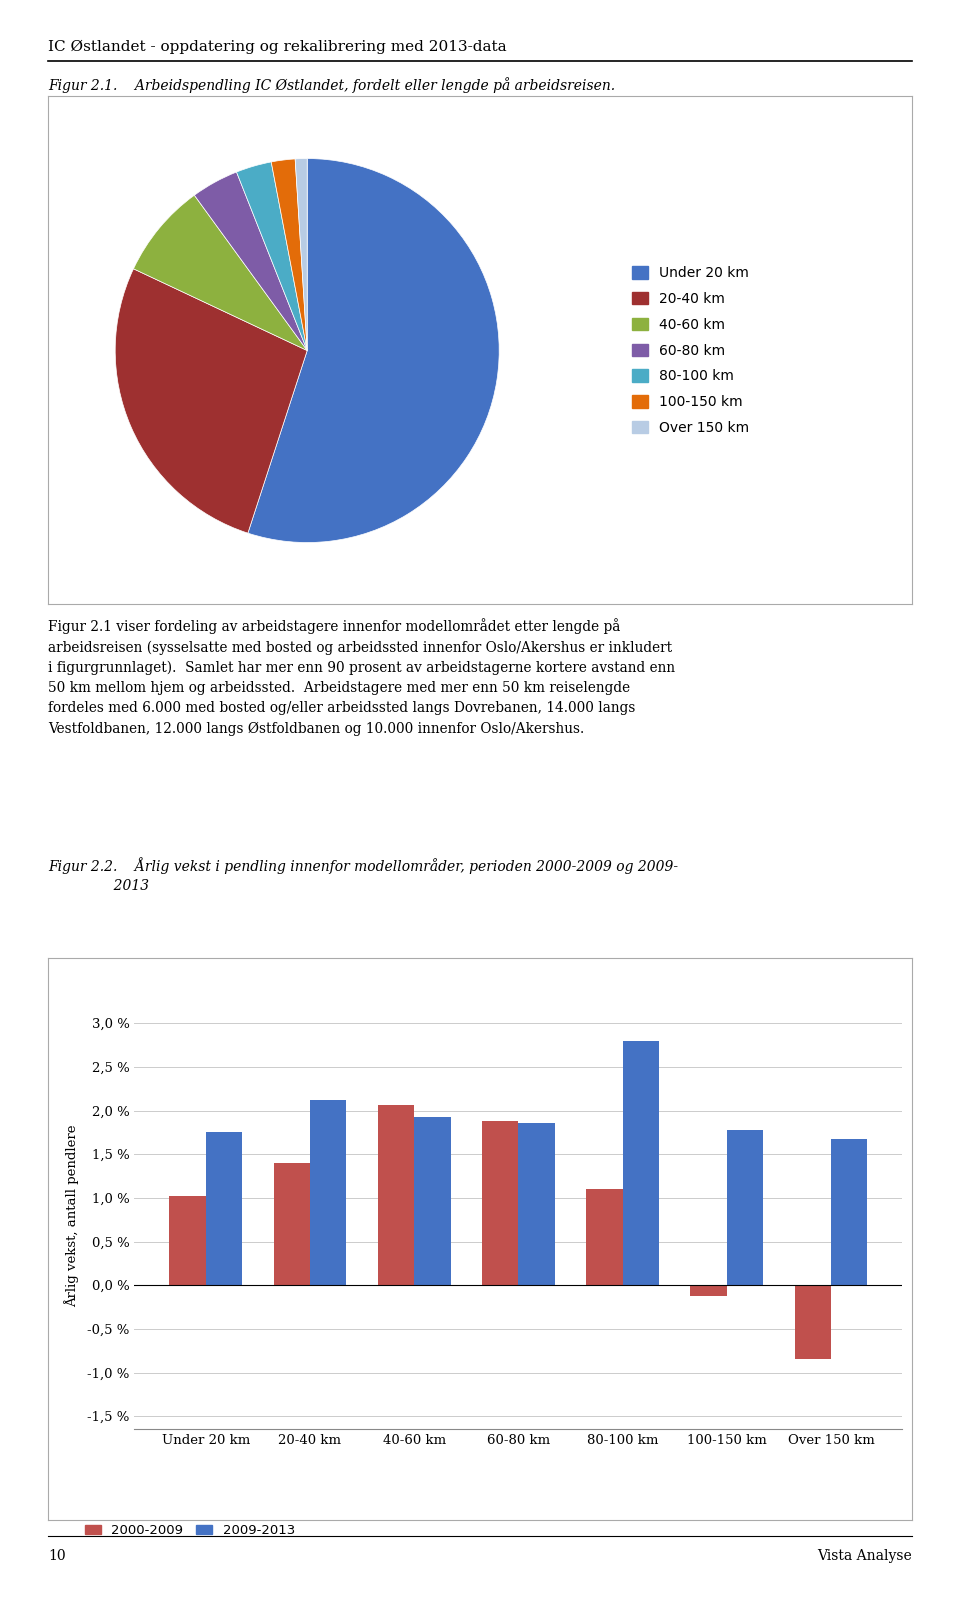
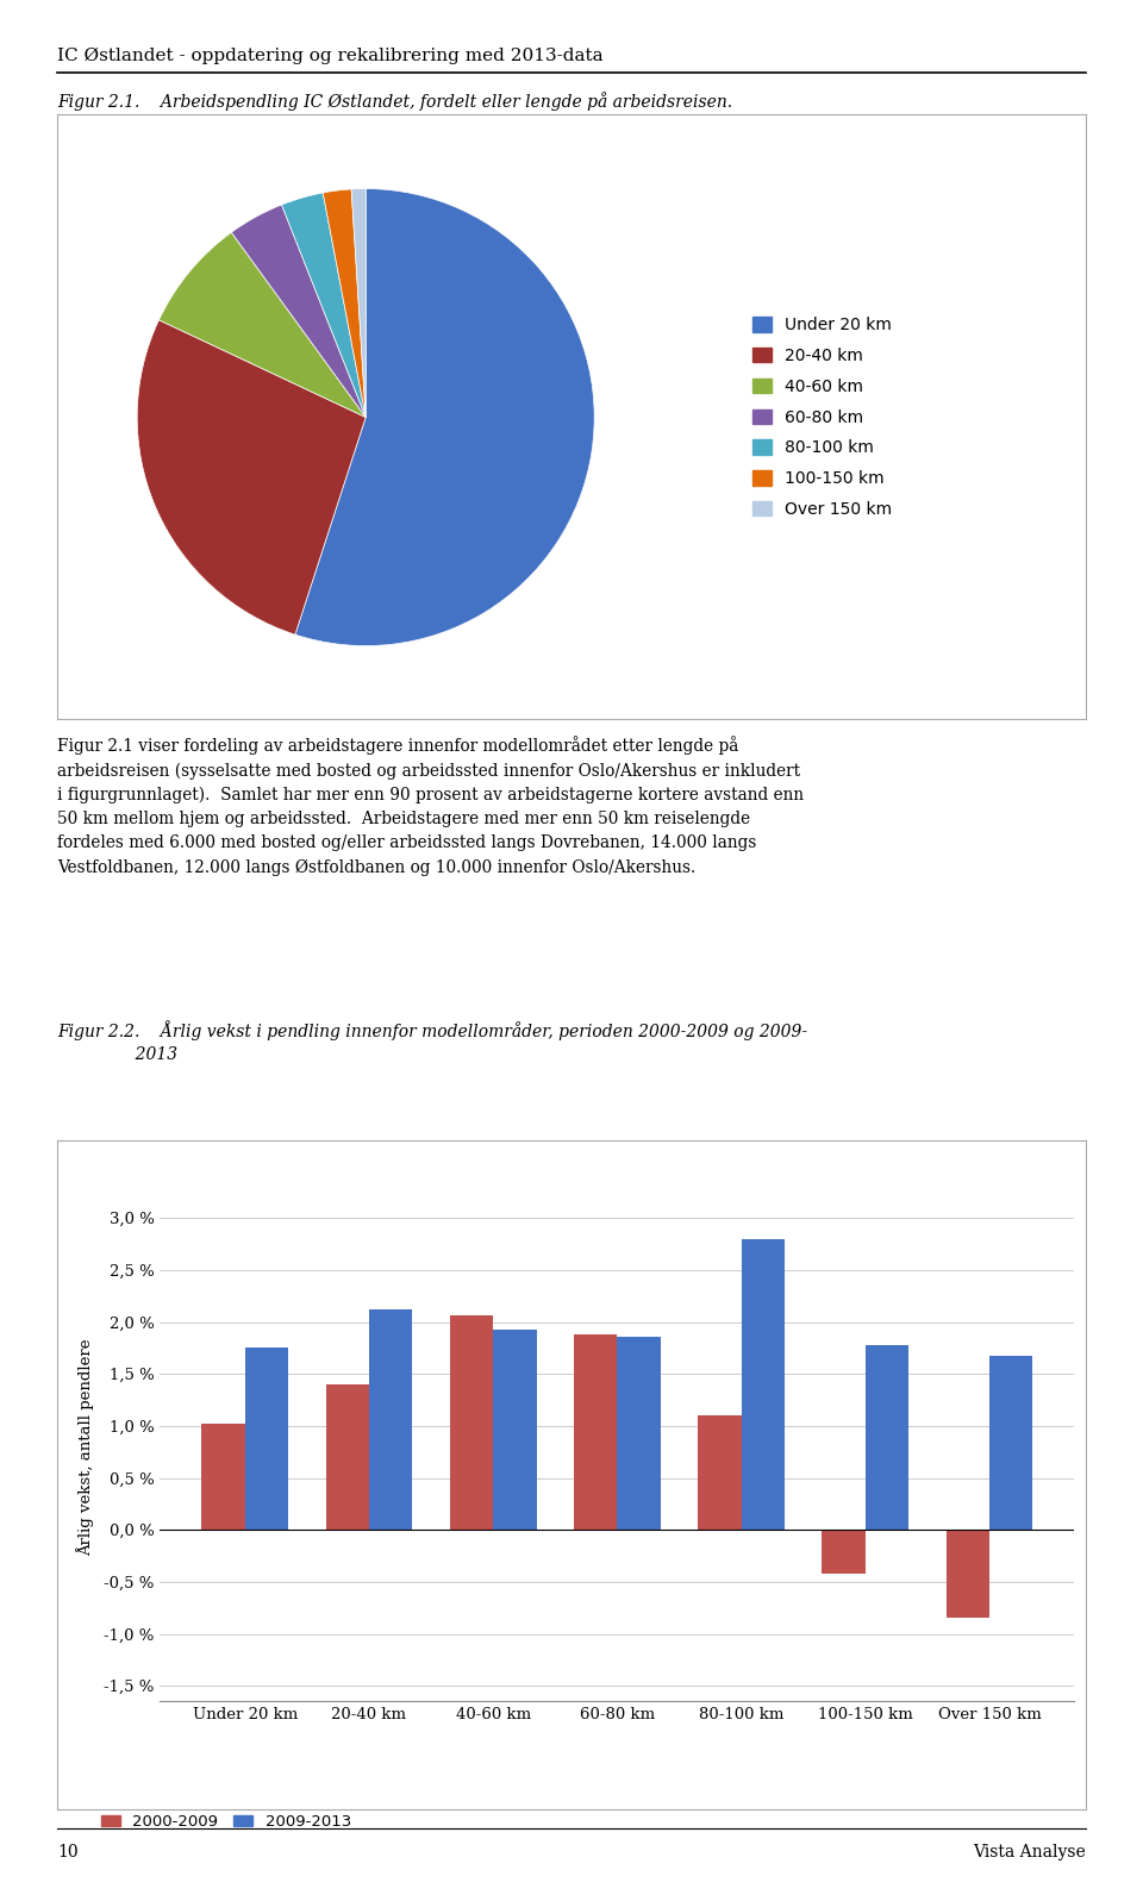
2000-2009/100-150 km: -0,12 % -> -0,42 %
